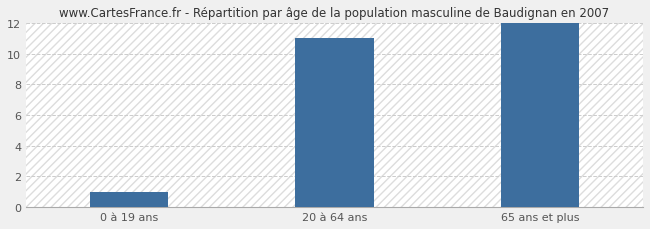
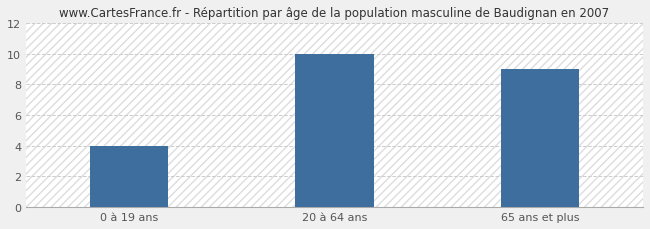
0 à 19 ans: 1 -> 4
20 à 64 ans: 11 -> 10
65 ans et plus: 12 -> 9
